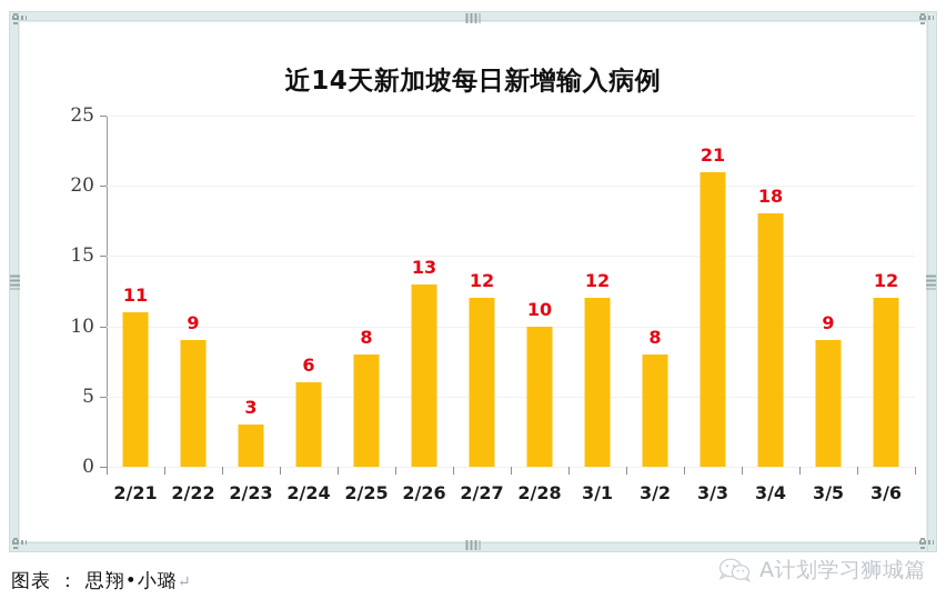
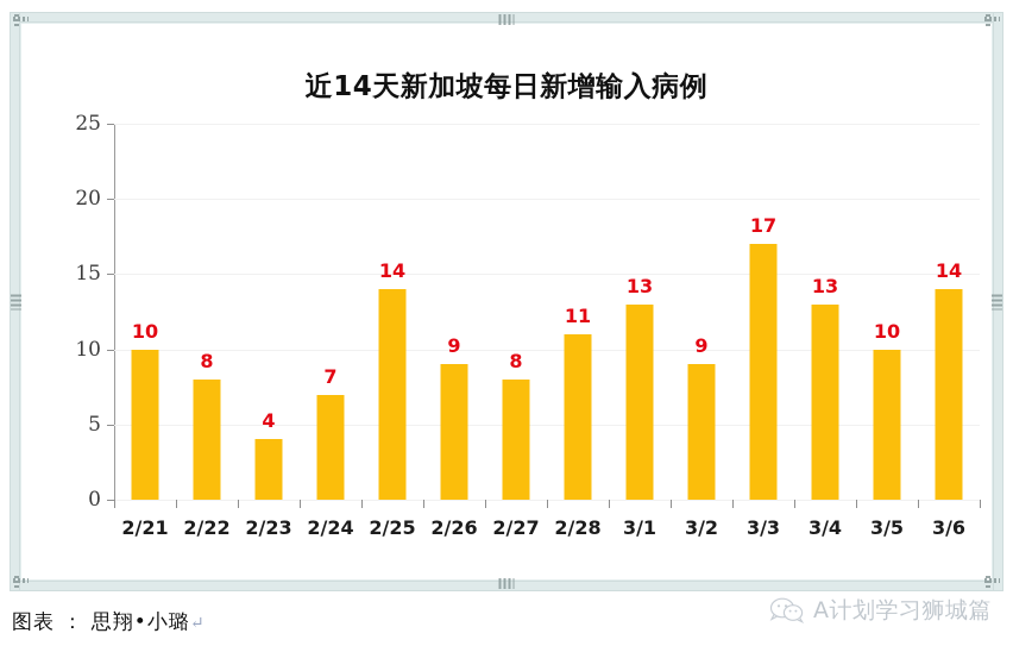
2/21: 11 -> 10
2/22: 9 -> 8
2/23: 3 -> 4
2/24: 6 -> 7
2/25: 8 -> 14
2/26: 13 -> 9
2/27: 12 -> 8
2/28: 10 -> 11
3/1: 12 -> 13
3/2: 8 -> 9
3/3: 21 -> 17
3/4: 18 -> 13
3/5: 9 -> 10
3/6: 12 -> 14
